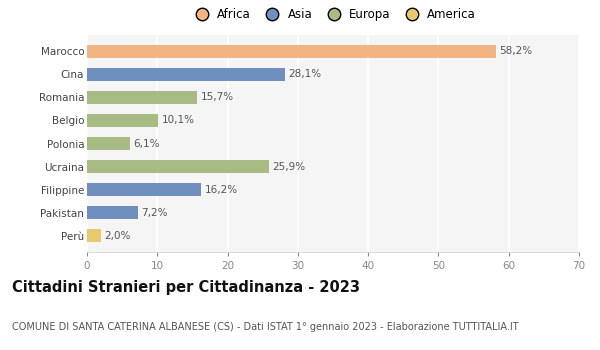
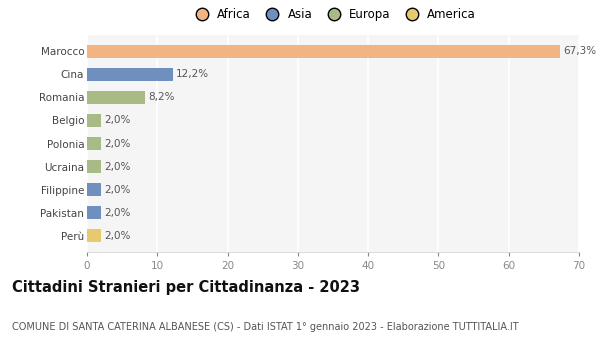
Marocco: 58,2% -> 67,3%
Cina: 28,1% -> 12,2%
Romania: 15,7% -> 8,2%
Belgio: 10,1% -> 2,0%
Polonia: 6,1% -> 2,0%
Ucraina: 25,9% -> 2,0%
Filippine: 16,2% -> 2,0%
Pakistan: 7,2% -> 2,0%
